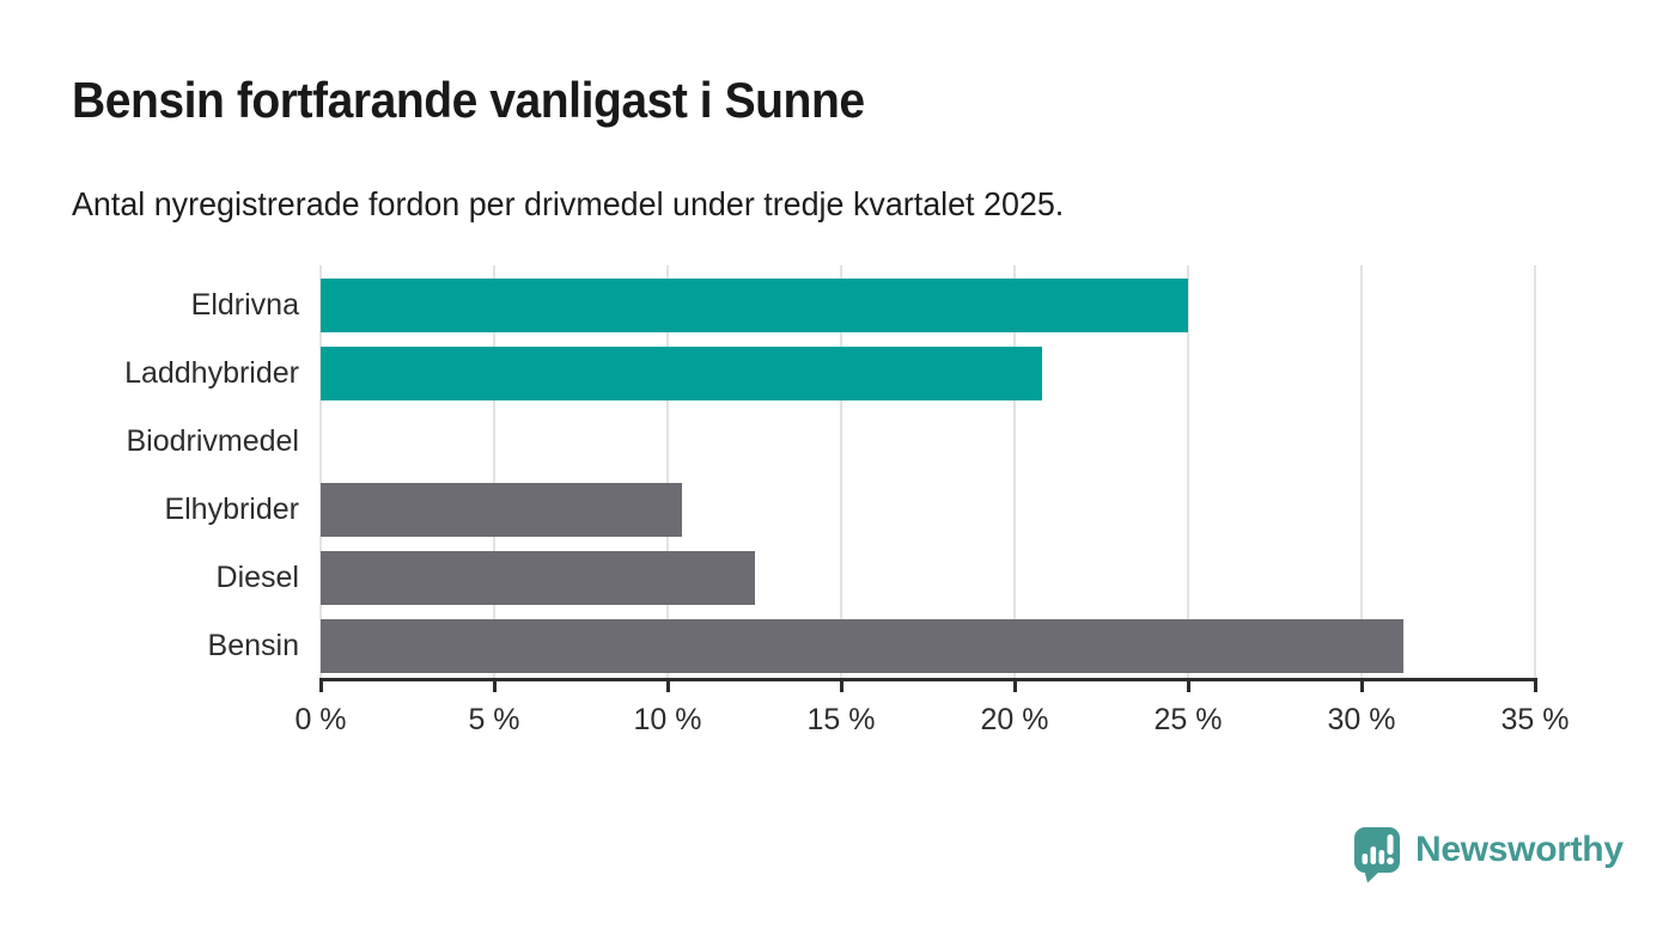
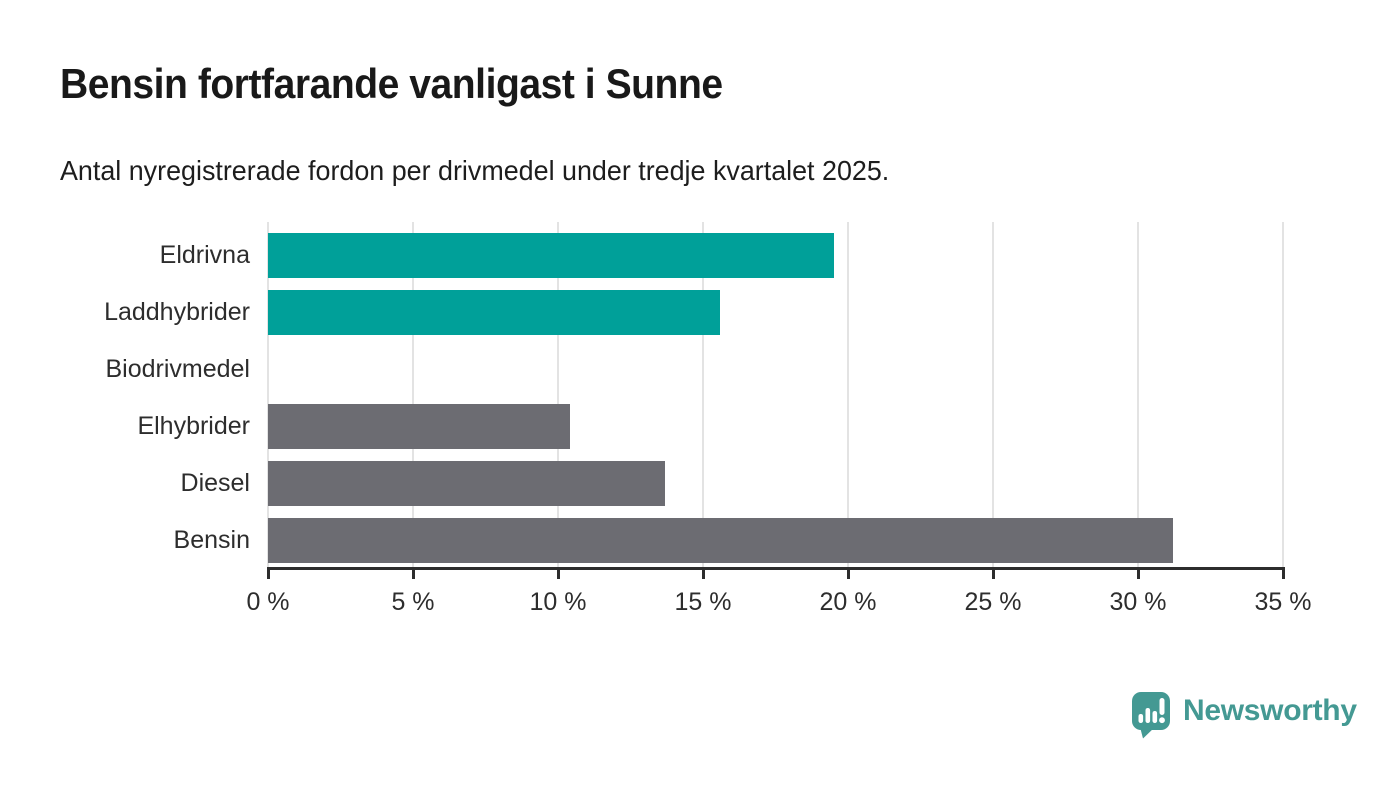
Eldrivna: 25.0% -> 19.5%
Laddhybrider: 20.8% -> 15.6%
Diesel: 12.5% -> 13.7%
